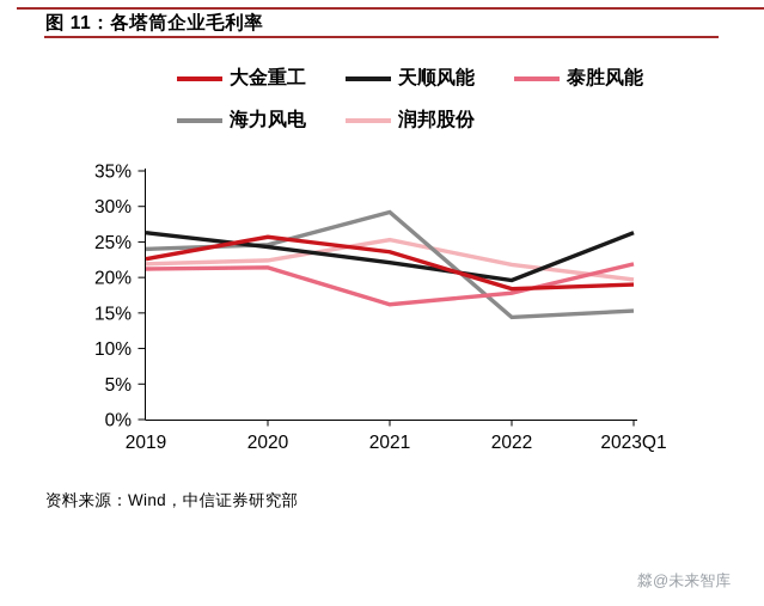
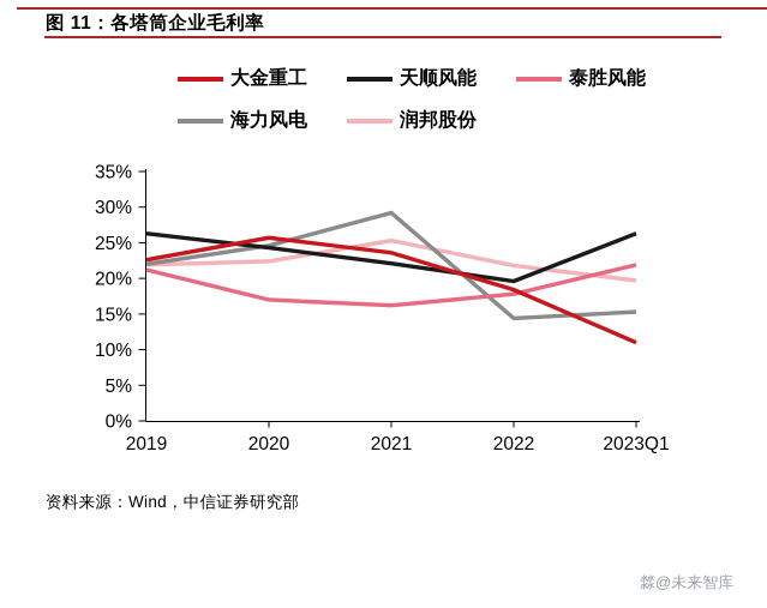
海力风电/2019: 24% -> 22%
泰胜风能/2020: 21% -> 17%
大金重工/2023Q1: 19% -> 11%
